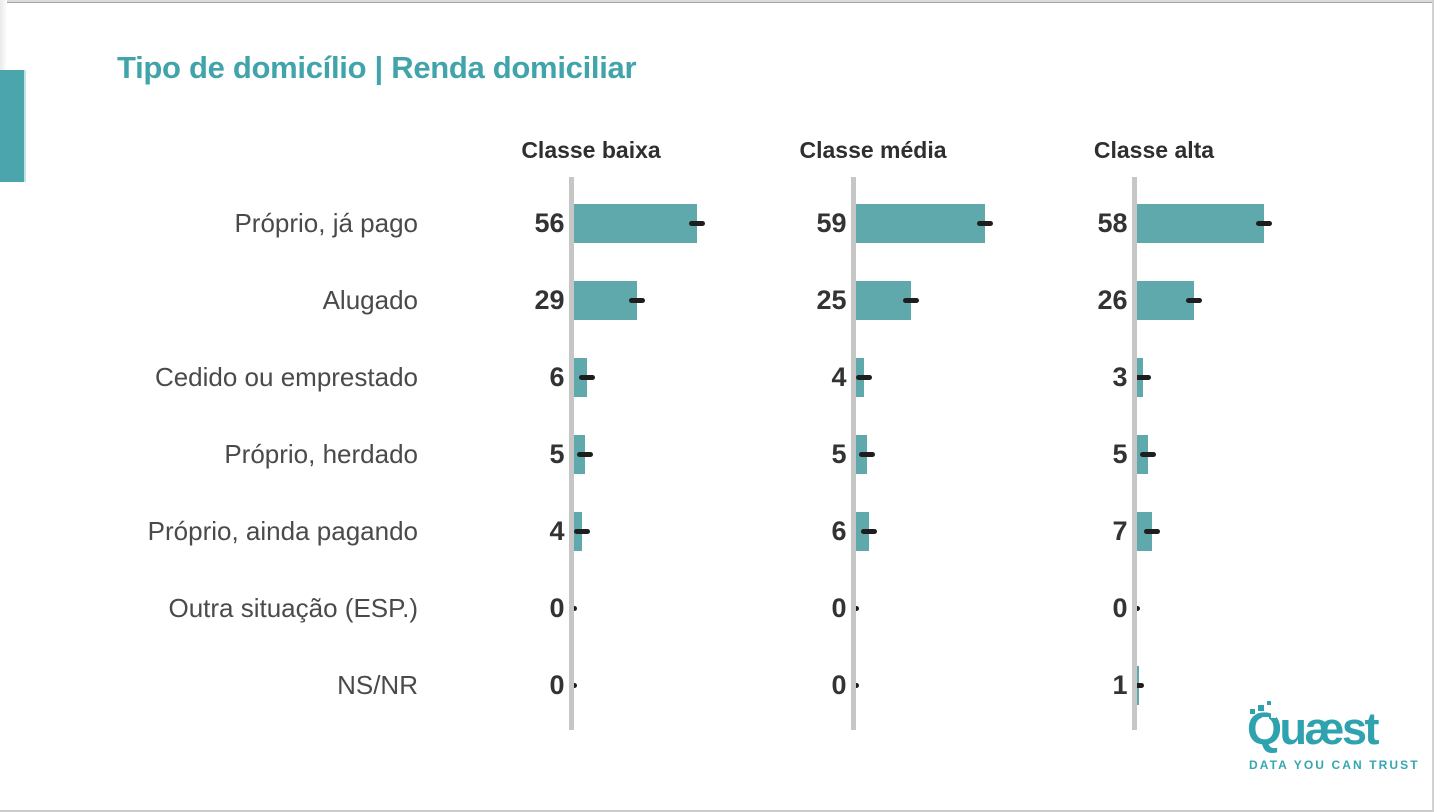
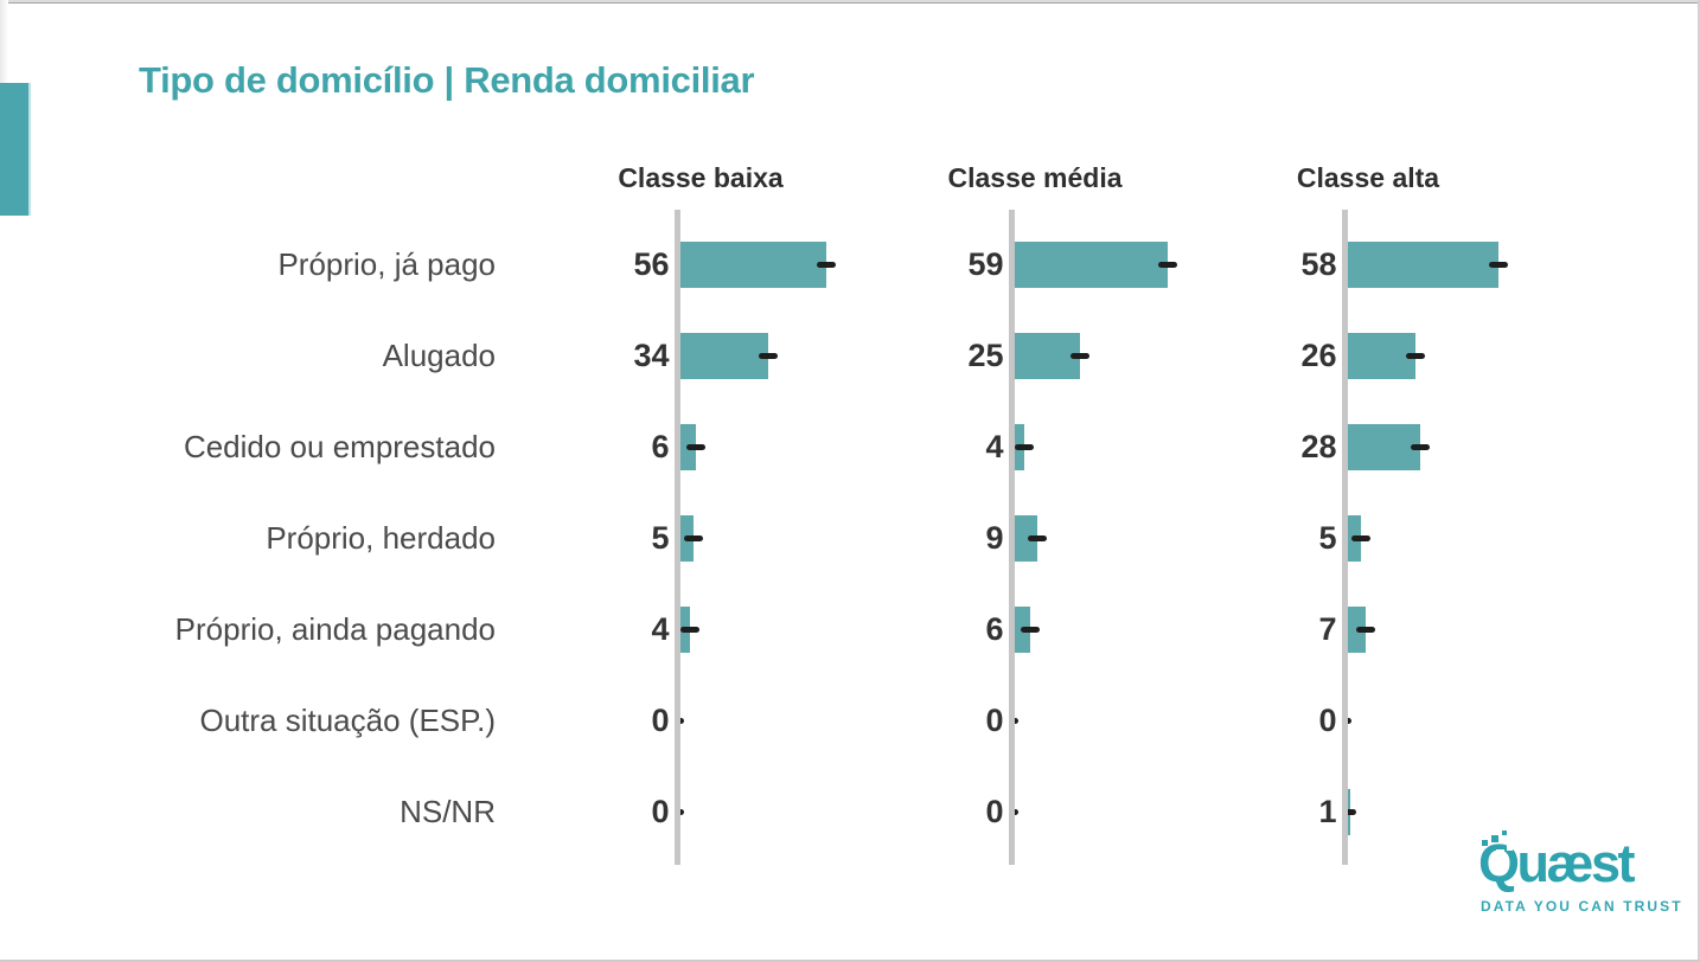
Classe baixa/Alugado: 29 -> 34
Classe alta/Cedido ou emprestado: 3 -> 28
Classe média/Próprio, herdado: 5 -> 9
